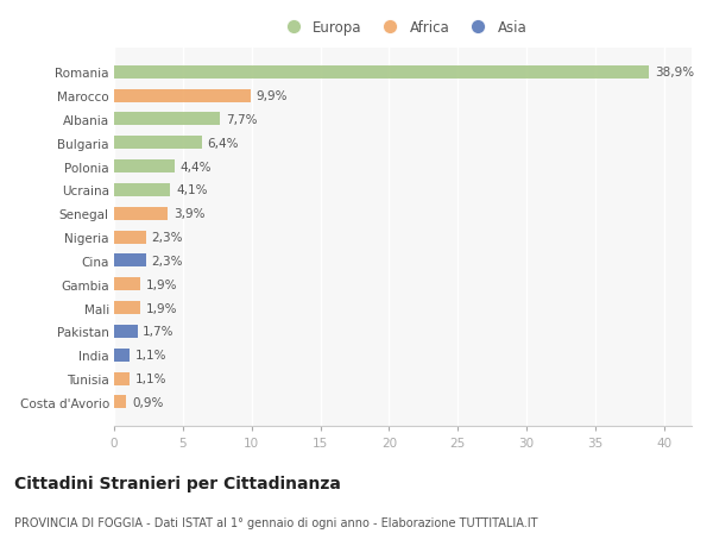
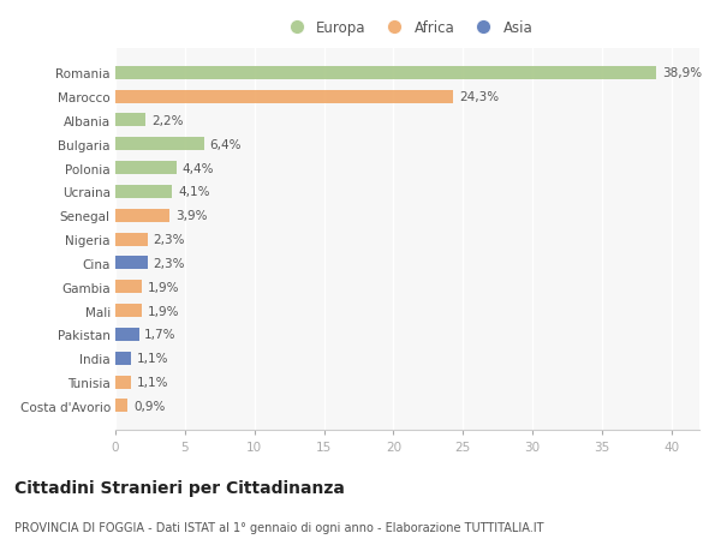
Marocco: 9,9% -> 24,3%
Albania: 7,7% -> 2,2%
